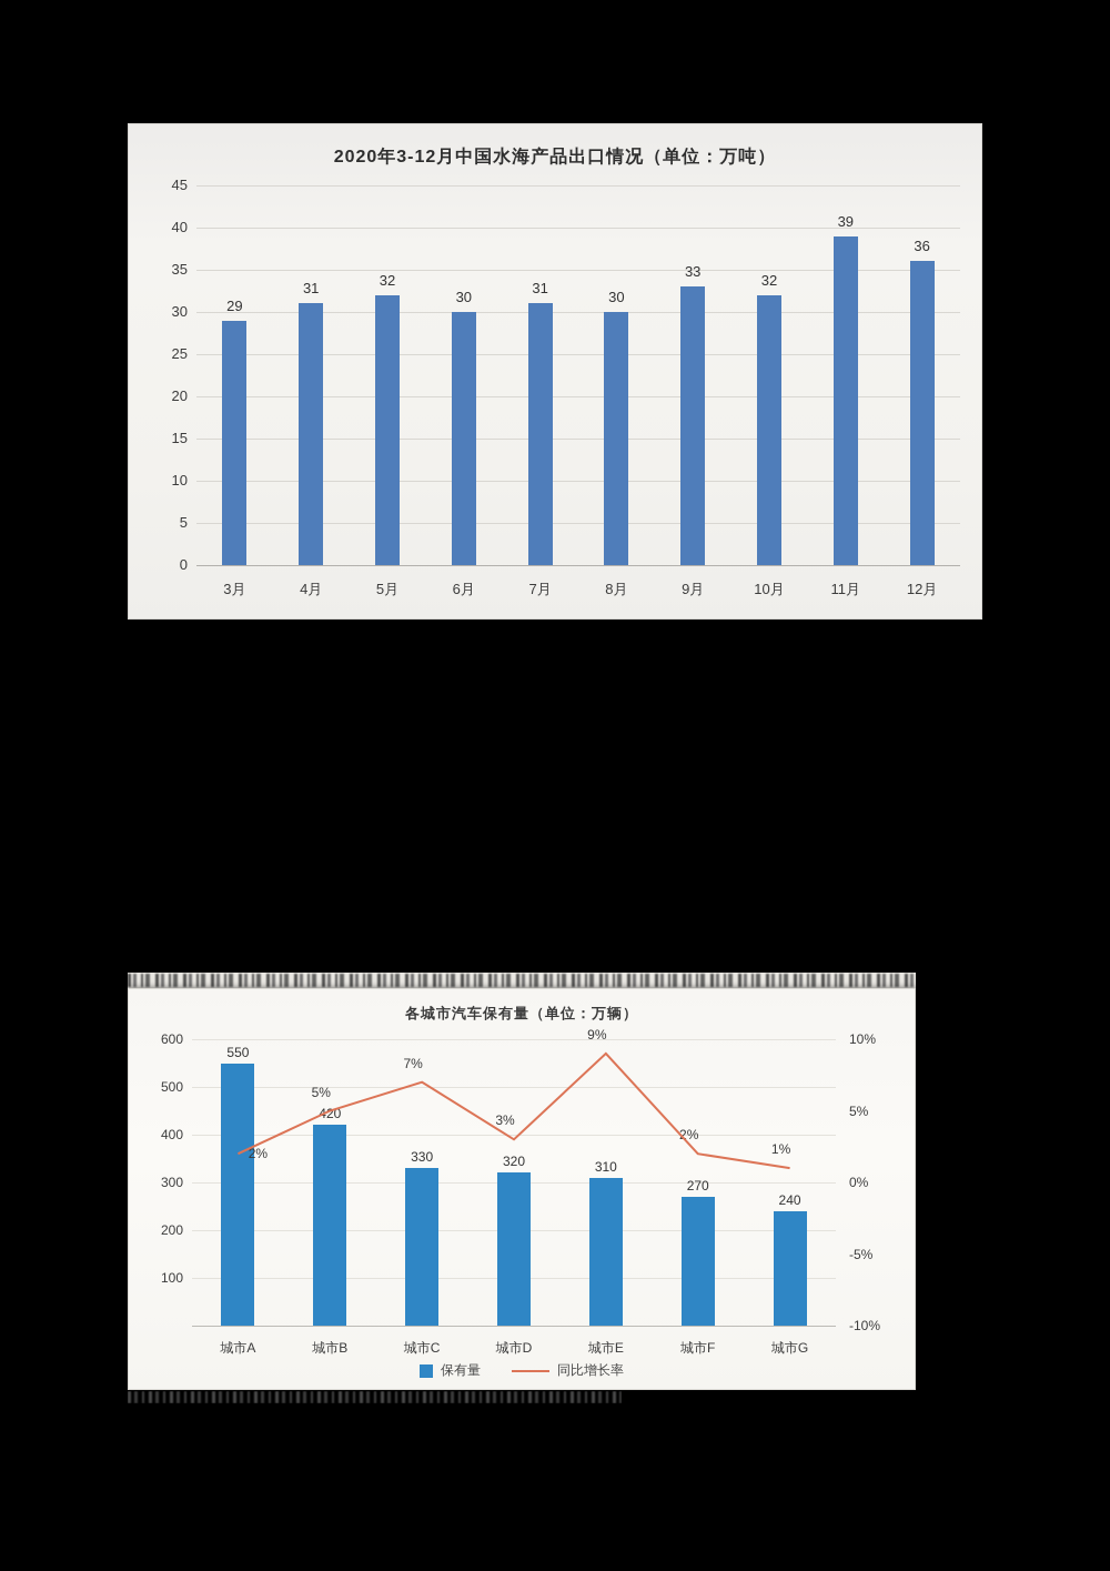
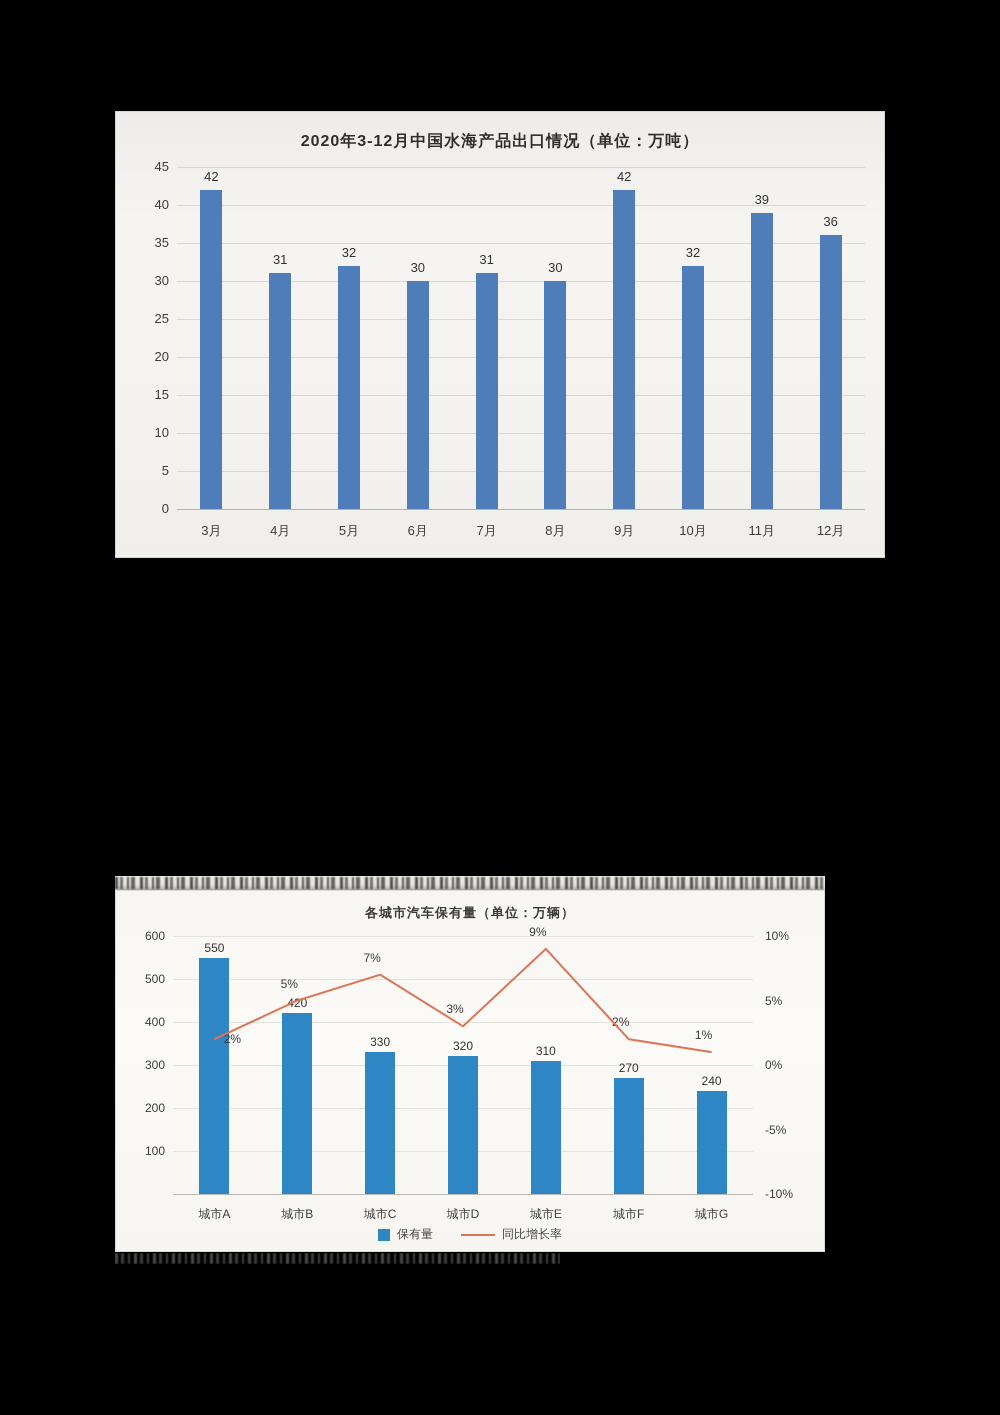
2020年3-12月中国水海产品出口情况（单位：万吨）/3月: 29 -> 42
2020年3-12月中国水海产品出口情况（单位：万吨）/9月: 33 -> 42
